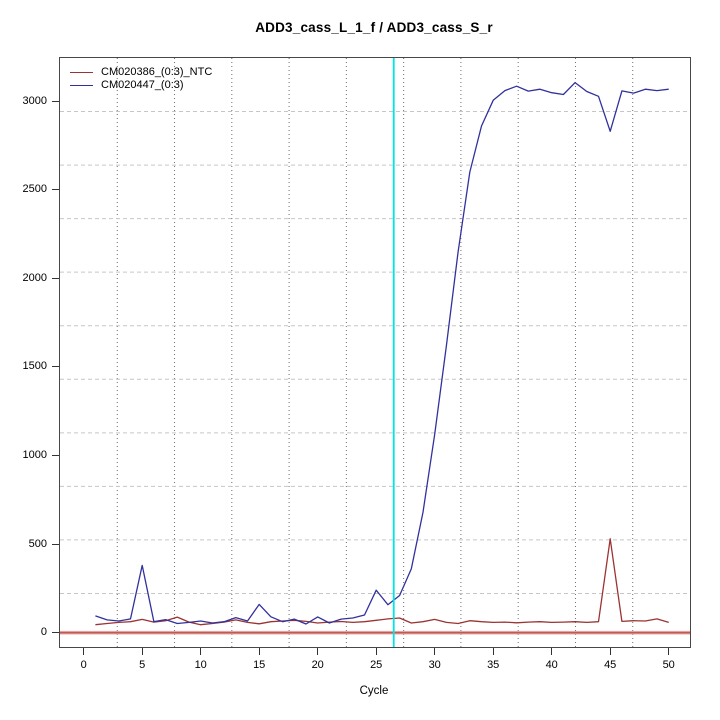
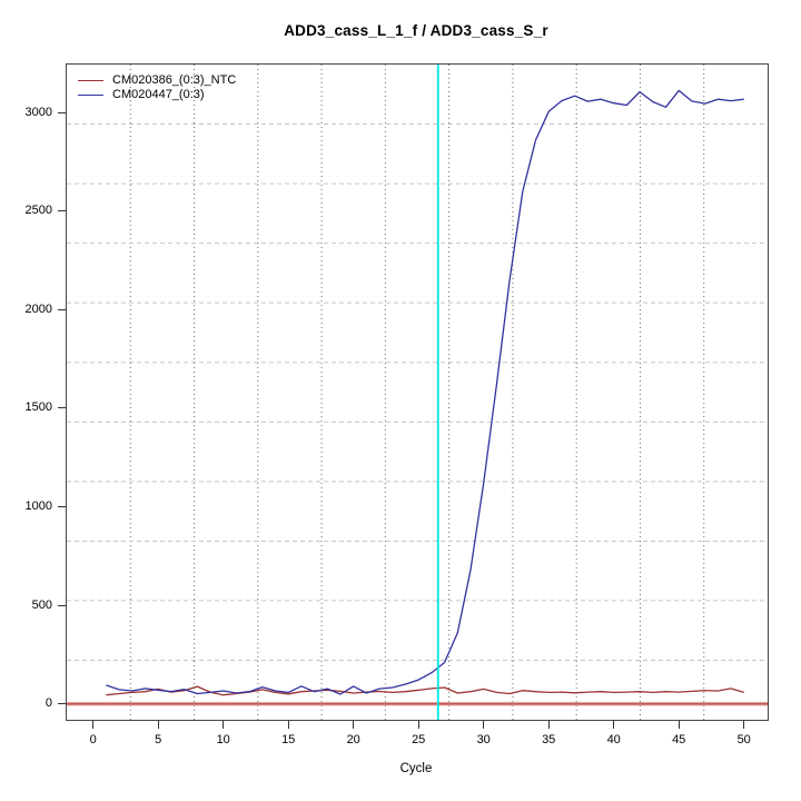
CM020447_(0:3)/5: 380 -> 70
CM020447_(0:3)/15: 160 -> 60
CM020447_(0:3)/25: 240 -> 120
CM020386_(0:3)_NTC/45: 530 -> 60
CM020447_(0:3)/45: 2830 -> 3110
